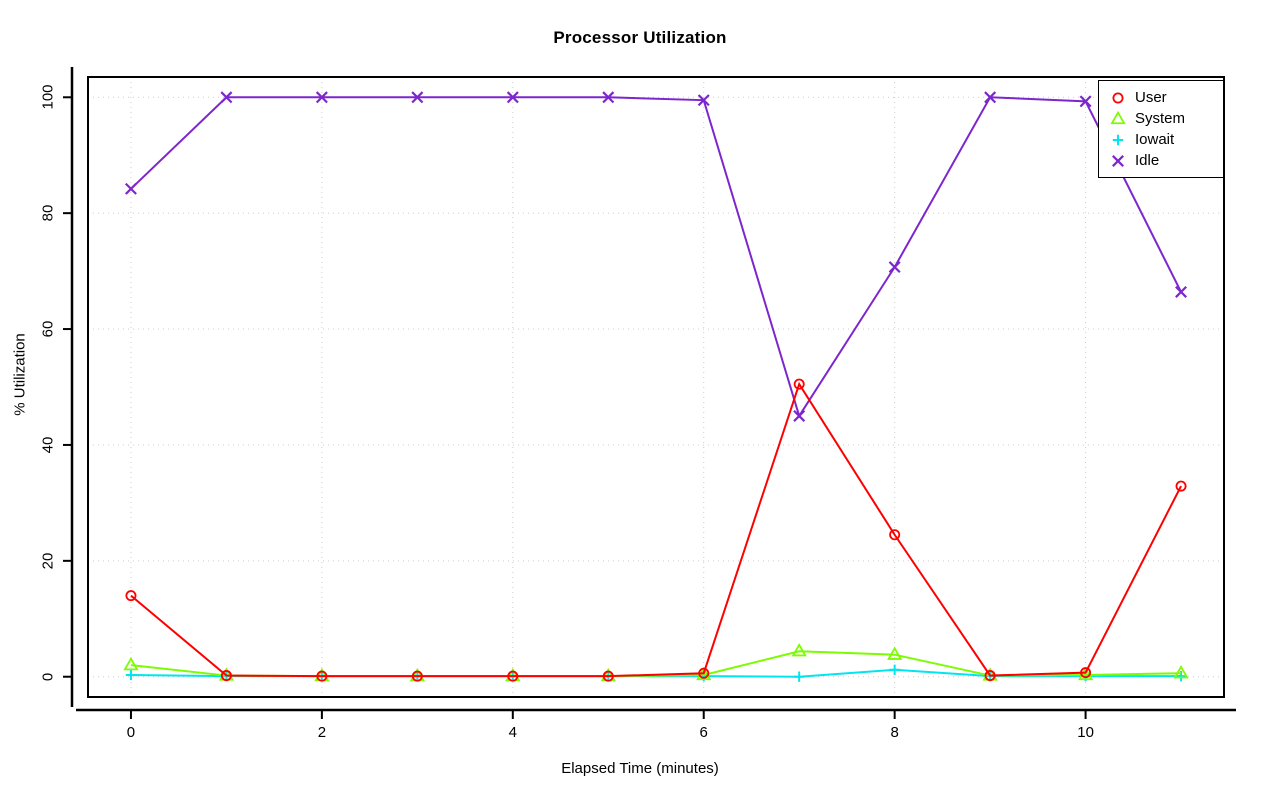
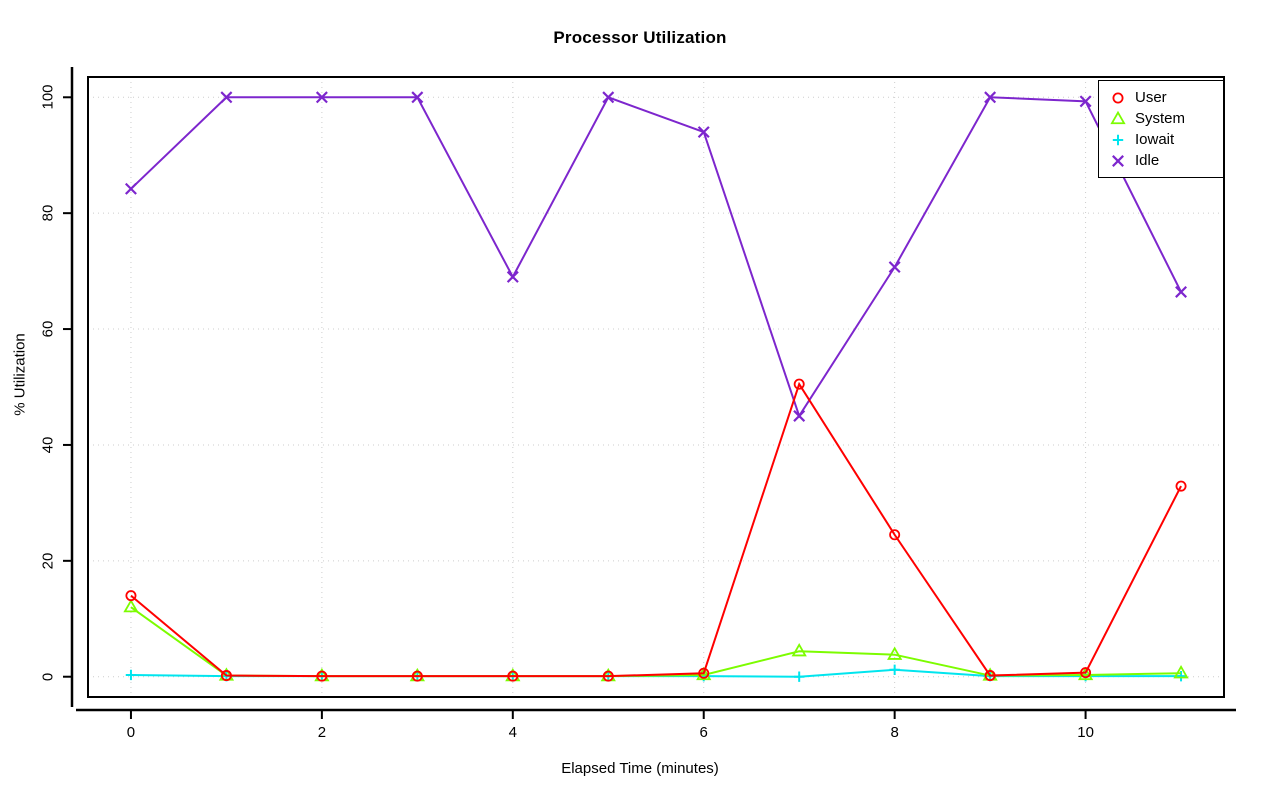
System/0: 2 -> 12
Idle/4: 100 -> 69
Idle/6: 100 -> 94
